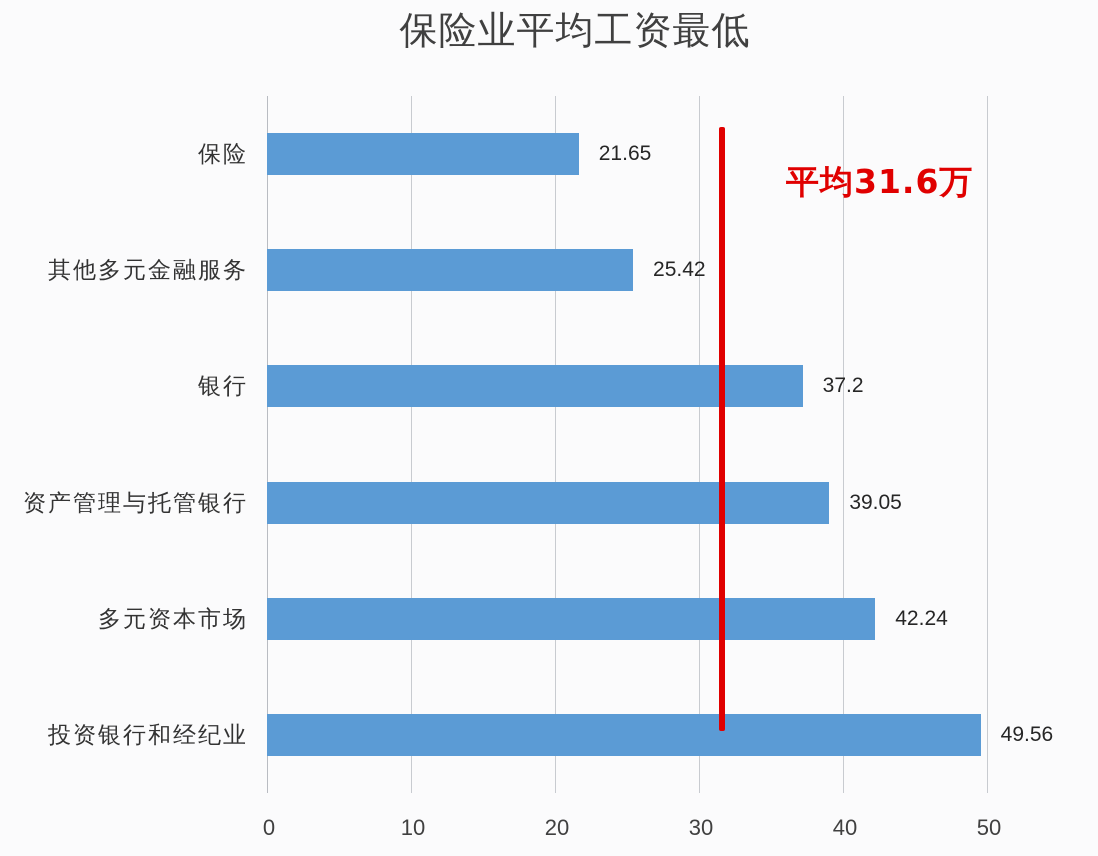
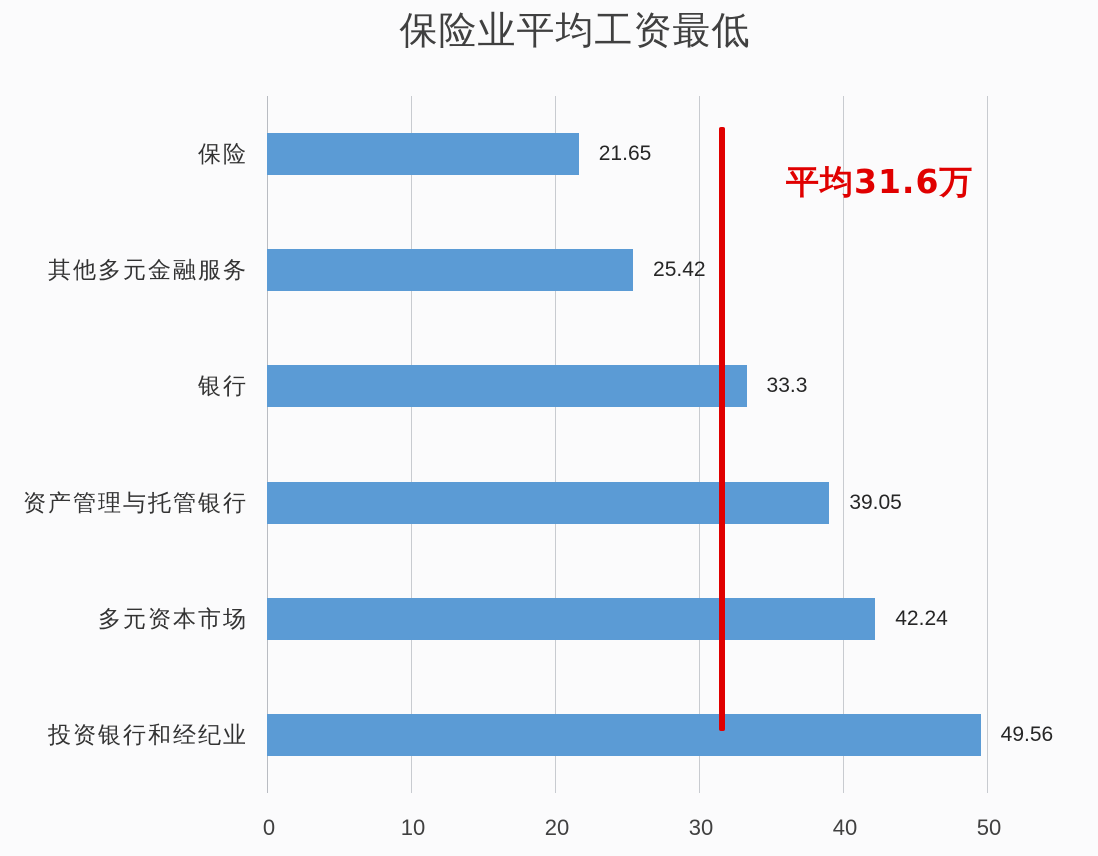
银行: 37.2 -> 33.3
